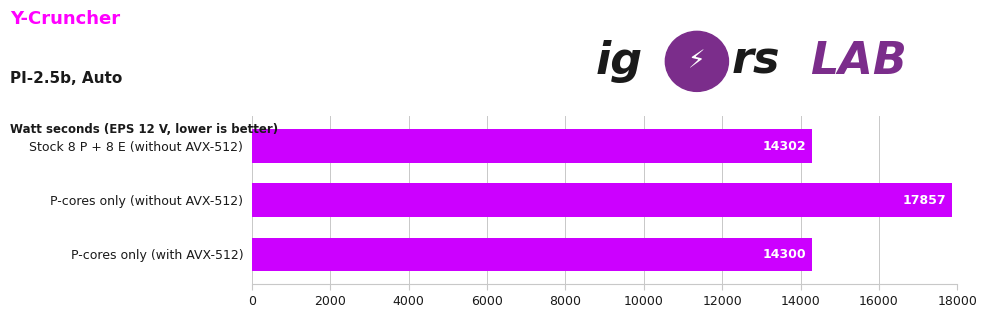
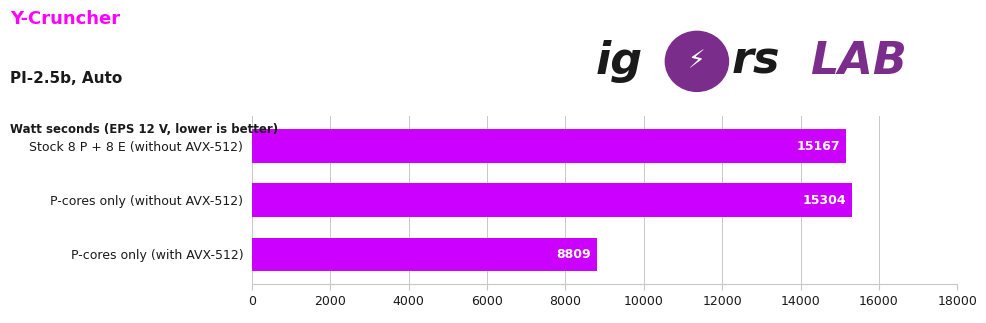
Stock 8 P + 8 E (without AVX-512): 14302 -> 15167
P-cores only (without AVX-512): 17857 -> 15304
P-cores only (with AVX-512): 14300 -> 8809
